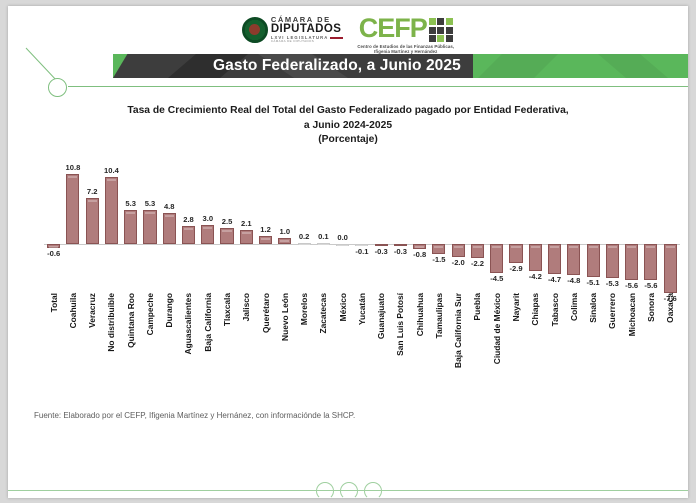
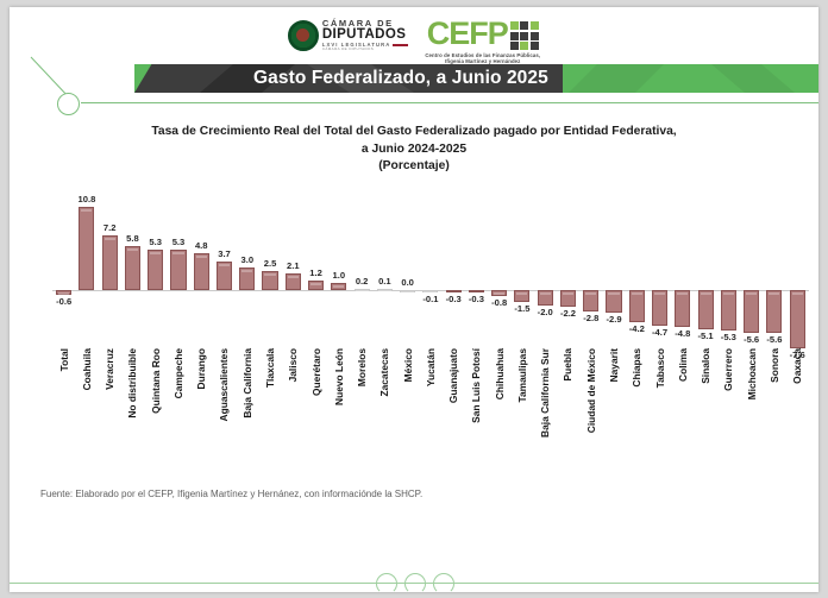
No distribuible: 10.4 -> 5.8
Aguascalientes: 2.8 -> 3.7
Ciudad de México: -4.5 -> -2.8
